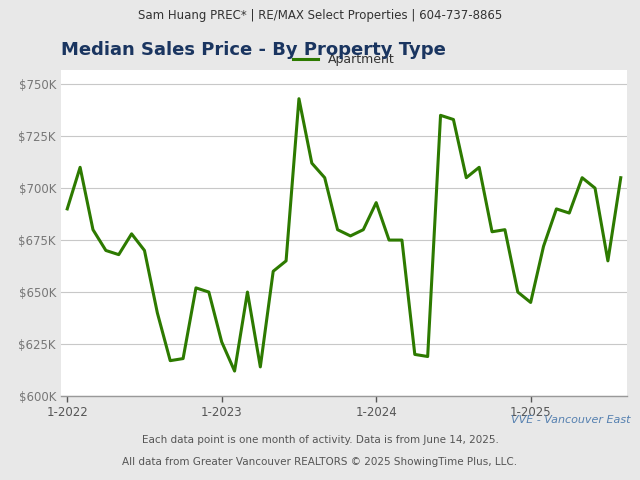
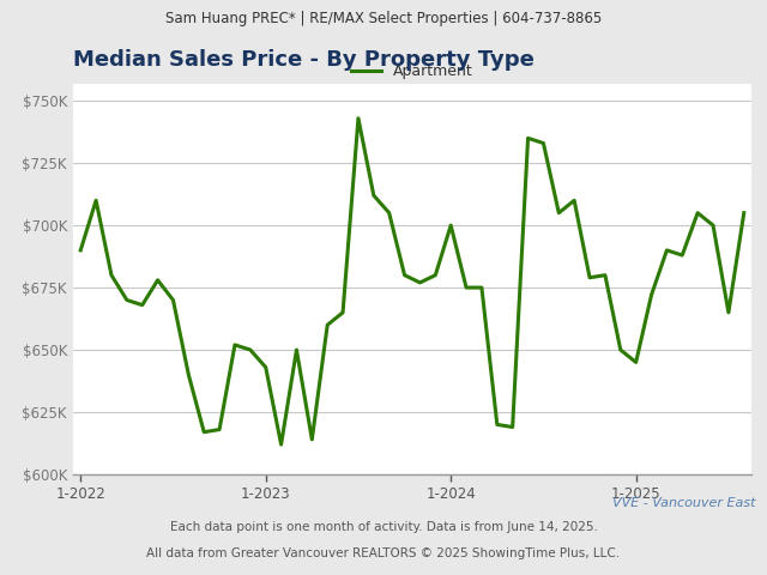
1-2023: $626K -> $643K
1-2024: $693K -> $700K
